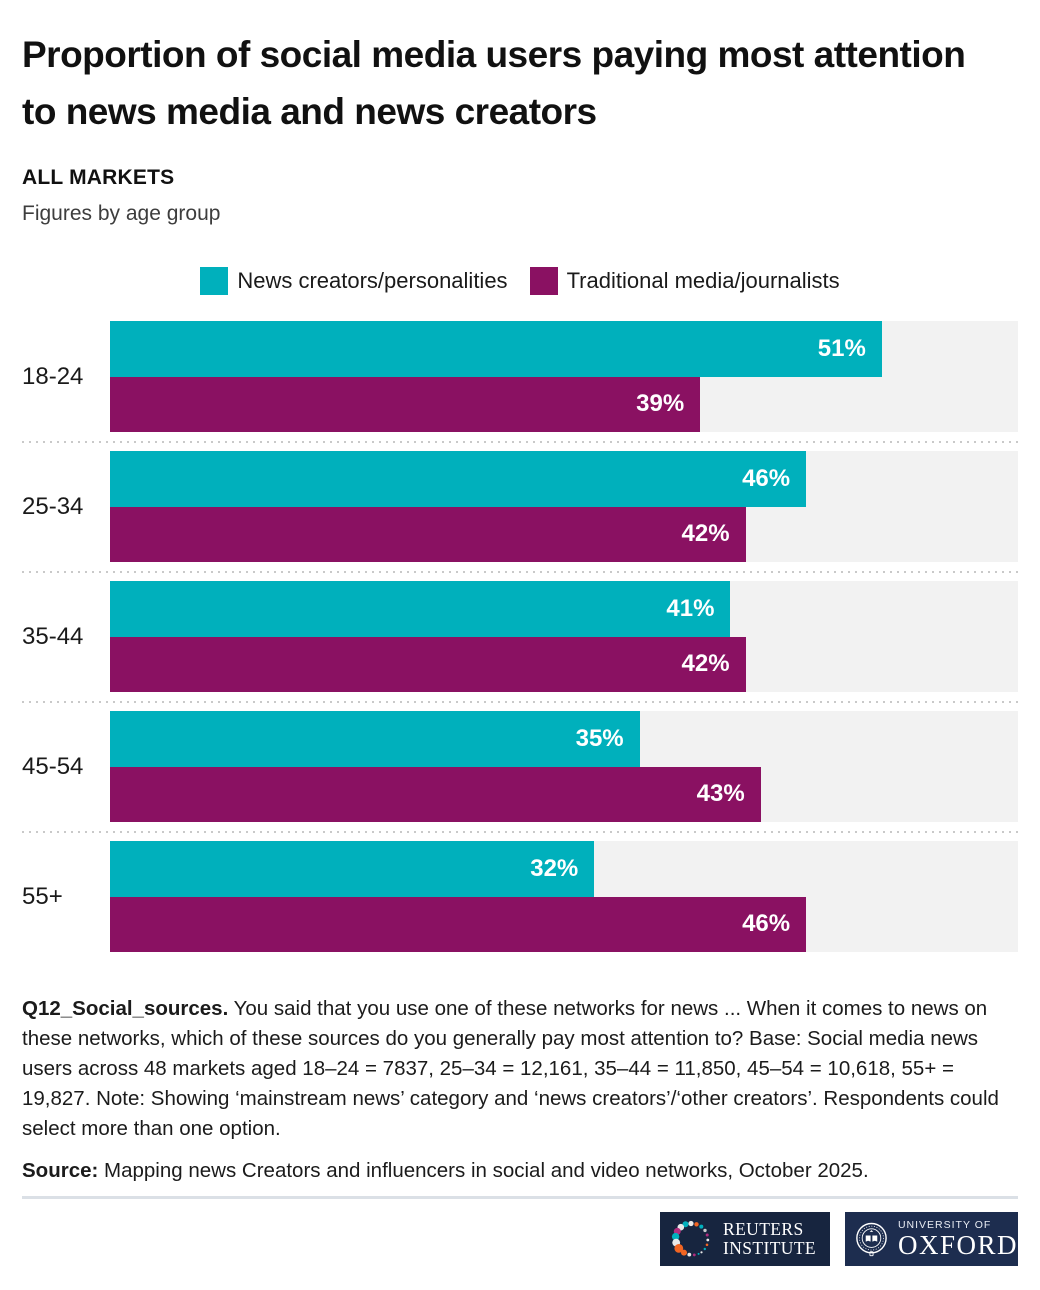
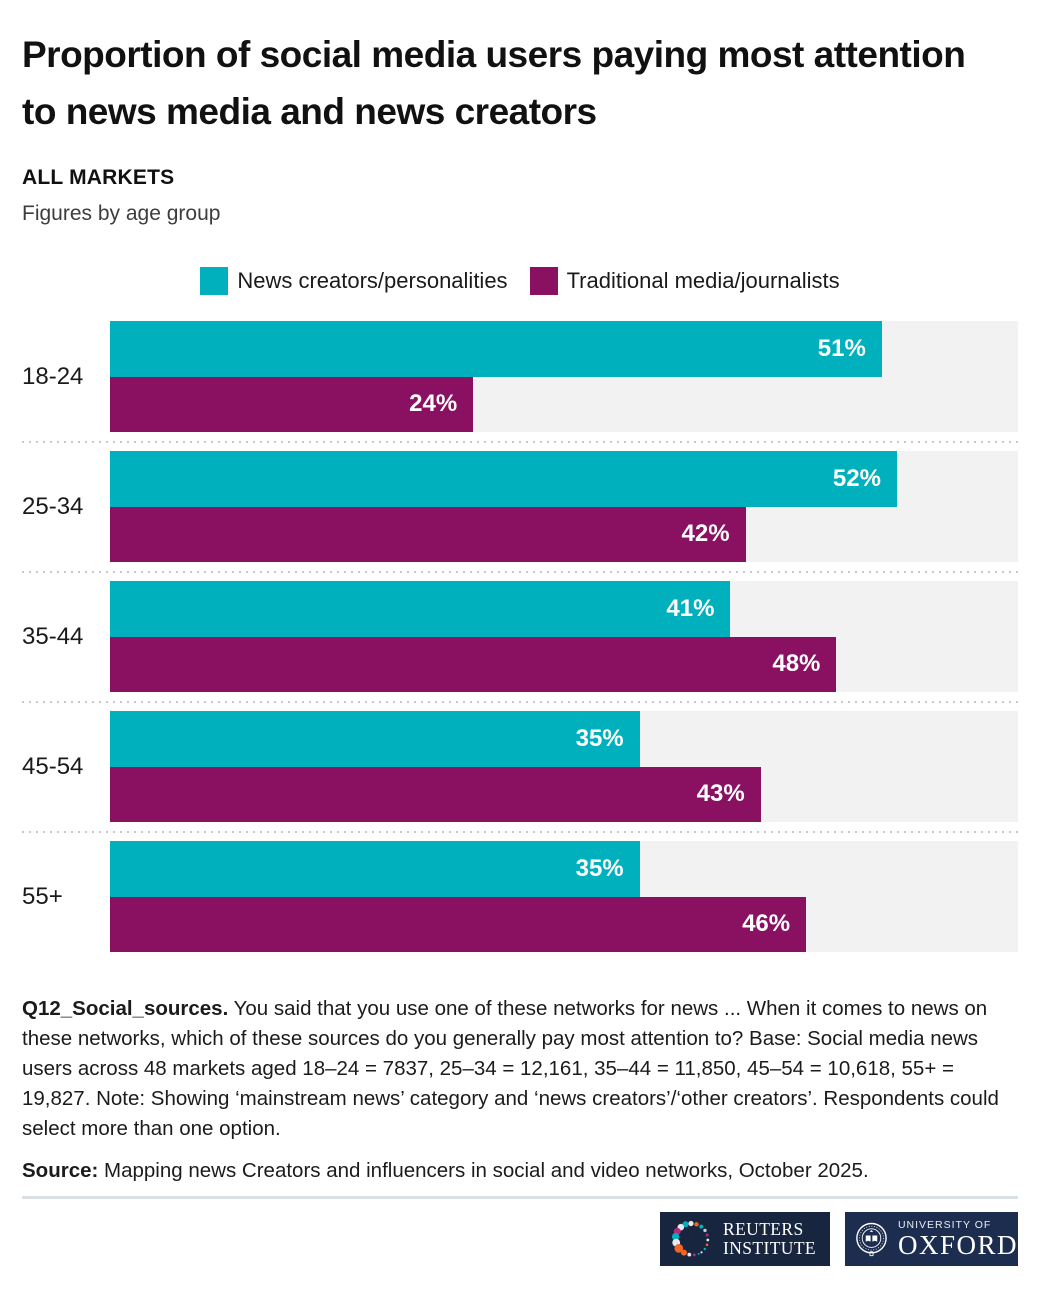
Traditional media/journalists/18-24: 39% -> 24%
News creators/personalities/25-34: 46% -> 52%
Traditional media/journalists/35-44: 42% -> 48%
News creators/personalities/55+: 32% -> 35%
